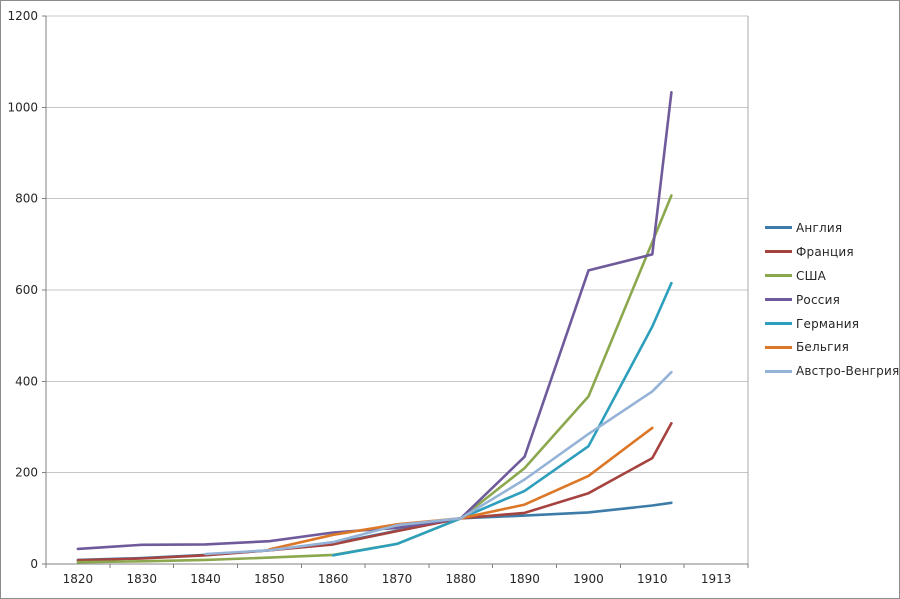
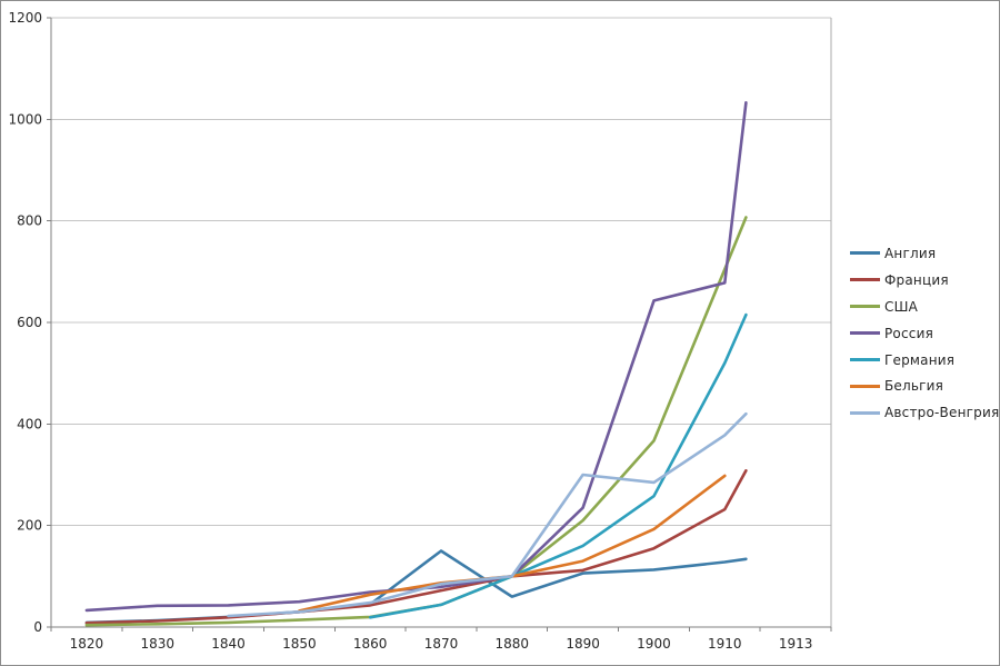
Англия/1870: 70 -> 150
Англия/1880: 100 -> 60
Австро-Венгрия/1890: 180 -> 300
